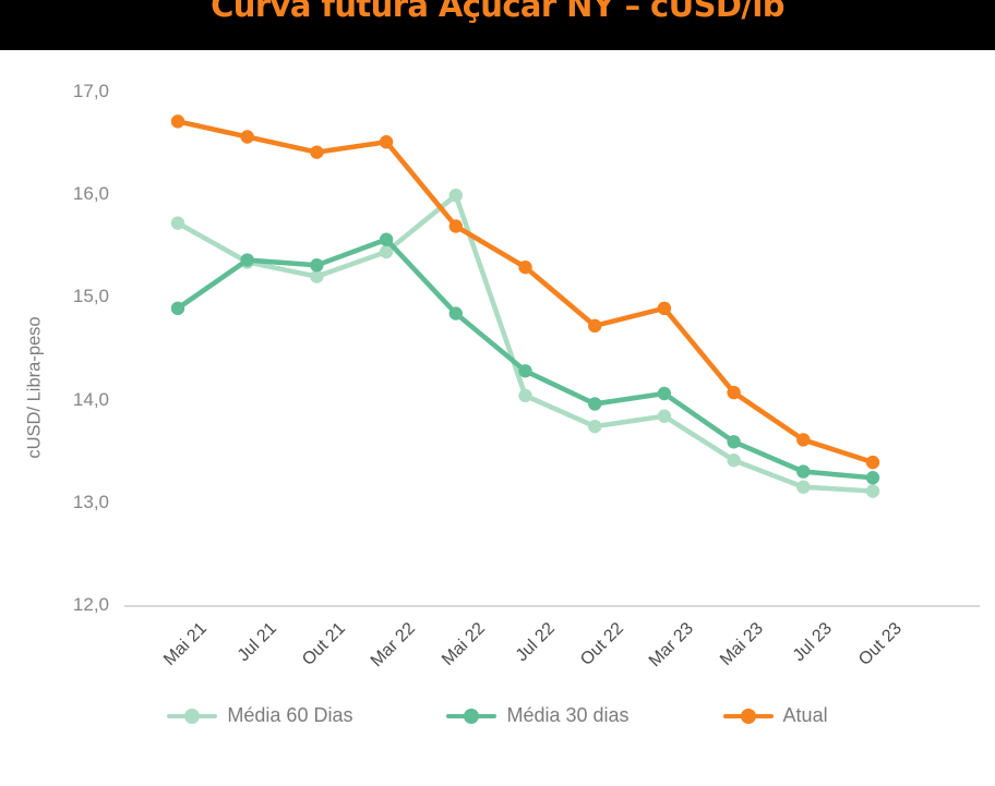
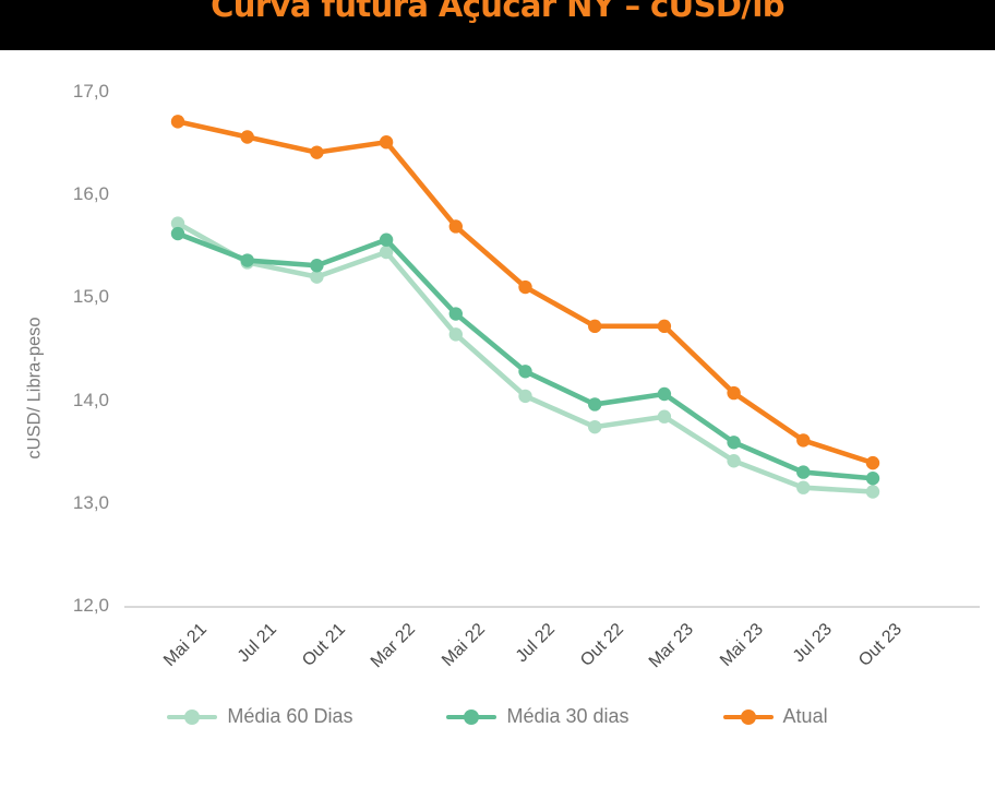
Média 30 dias/Mai 21: 14,9 -> 15,6
Média 60 Dias/Mai 22: 16,0 -> 14,7
Atual/Jul 22: 15,3 -> 15,1
Atual/Mar 23: 14,9 -> 14,7
